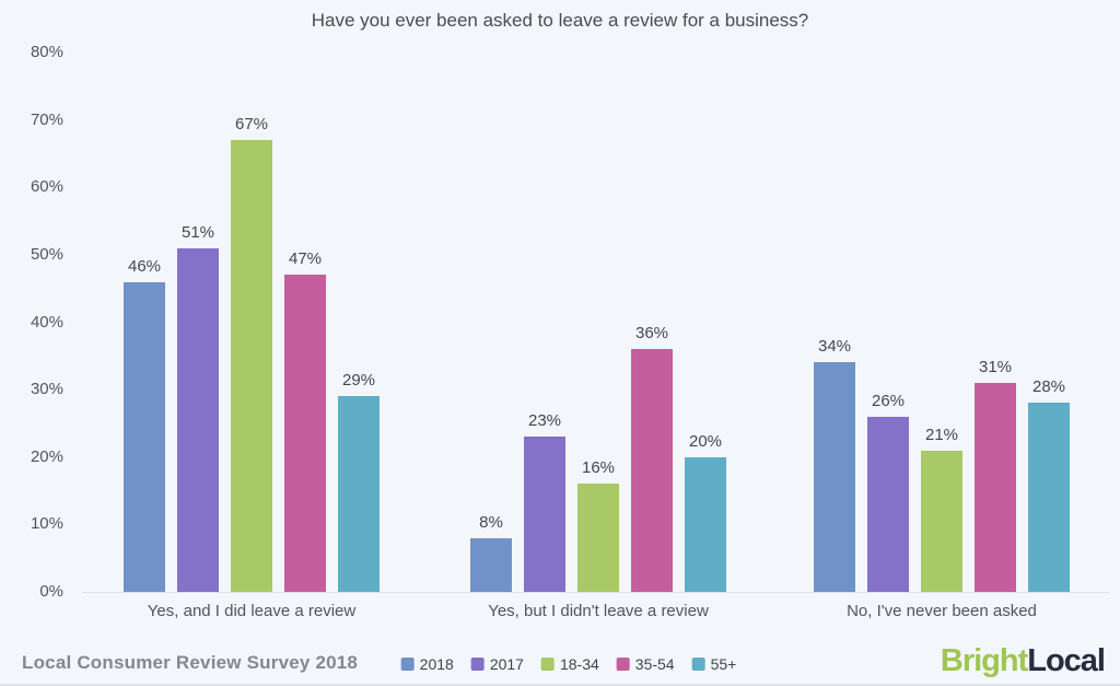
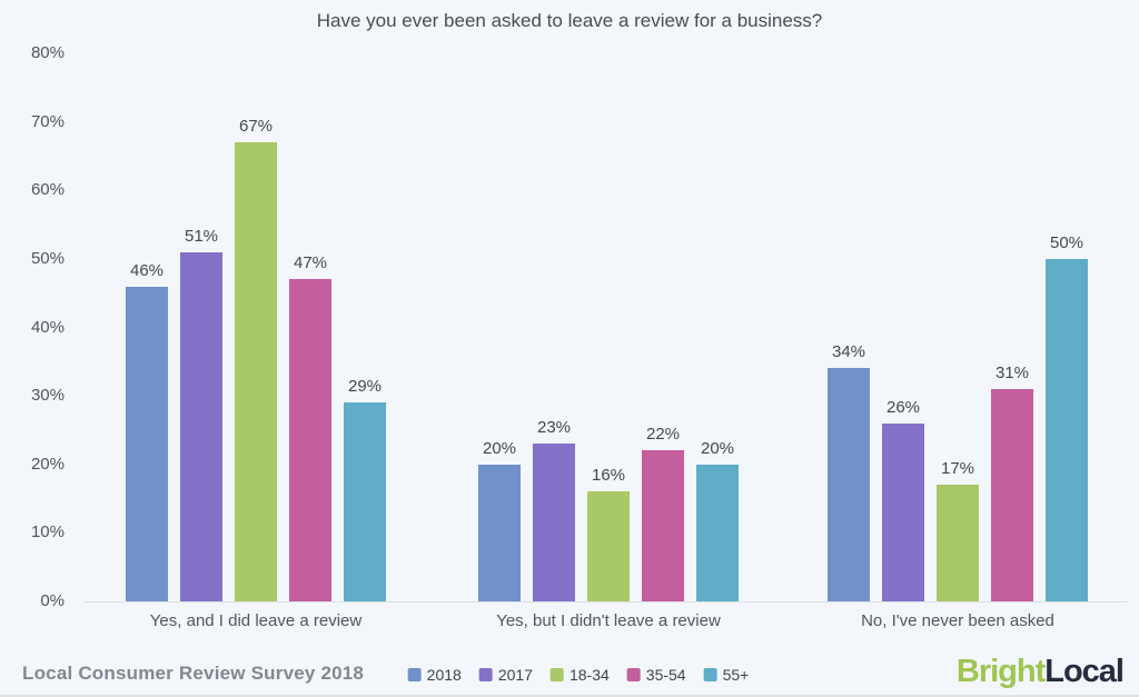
2018/Yes, but I didn't leave a review: 8% -> 20%
35-54/Yes, but I didn't leave a review: 36% -> 22%
18-34/No, I've never been asked: 21% -> 17%
55+/No, I've never been asked: 28% -> 50%
